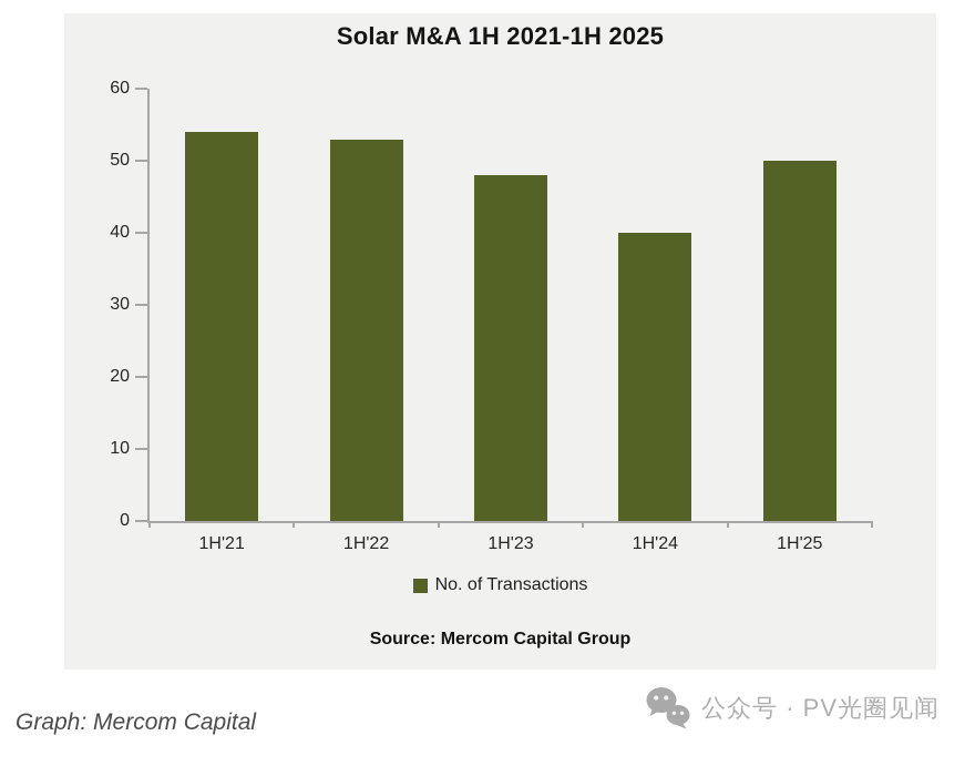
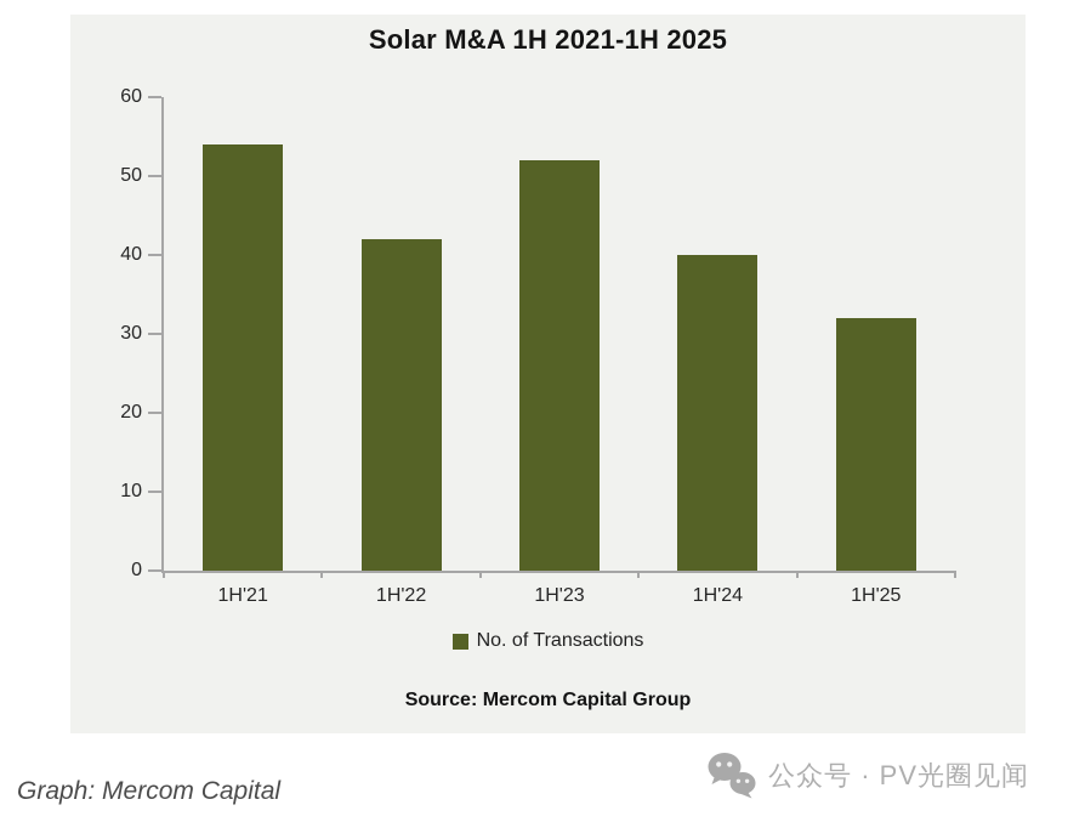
1H'22: 53 -> 42
1H'23: 48 -> 52
1H'25: 50 -> 32
